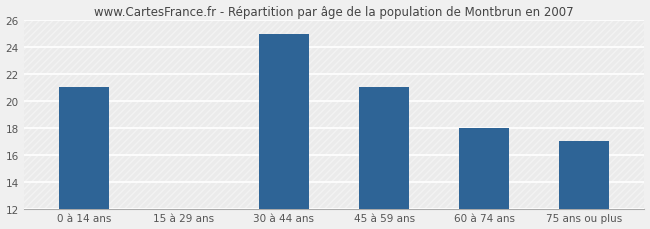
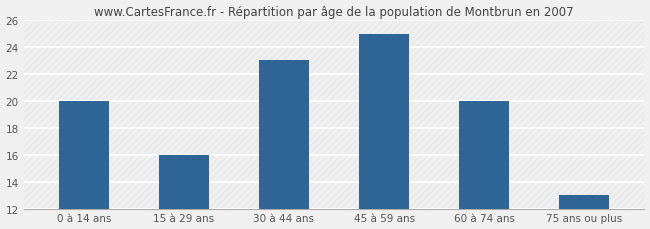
0 à 14 ans: 21 -> 20
15 à 29 ans: 12 -> 16
30 à 44 ans: 25 -> 23
45 à 59 ans: 21 -> 25
60 à 74 ans: 18 -> 20
75 ans ou plus: 17 -> 13
